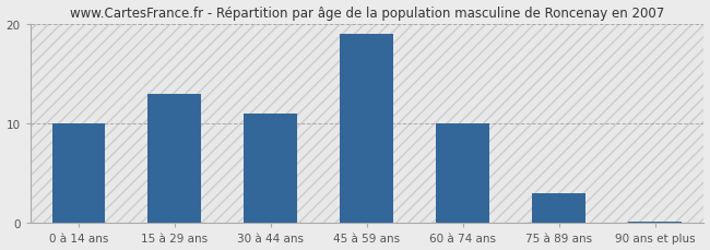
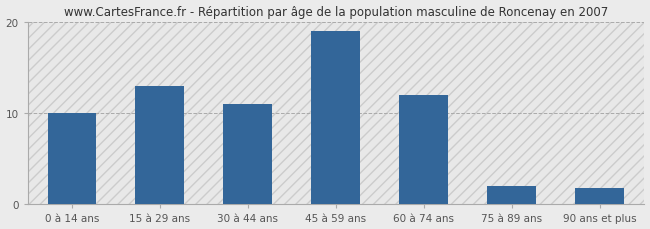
60 à 74 ans: 10.0 -> 12.0
75 à 89 ans: 3.0 -> 2.0
90 ans et plus: 0.2 -> 1.8
